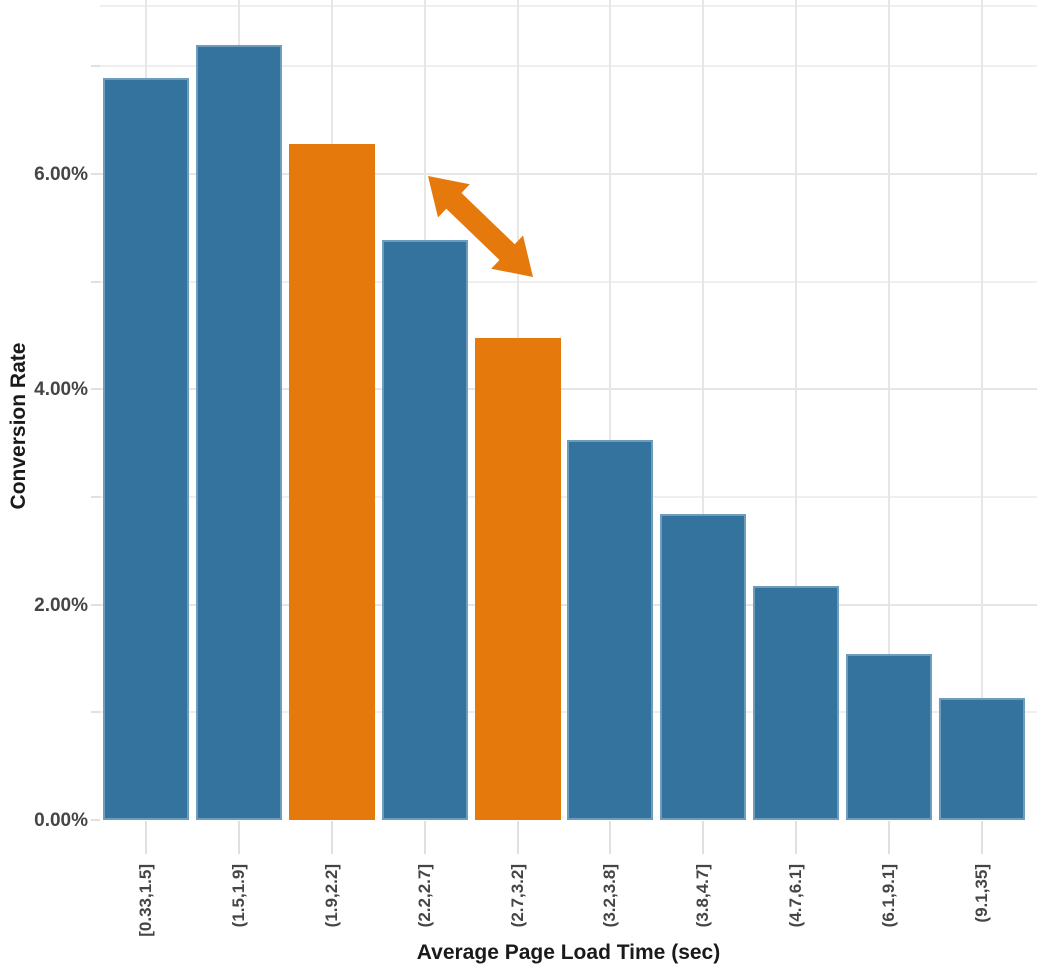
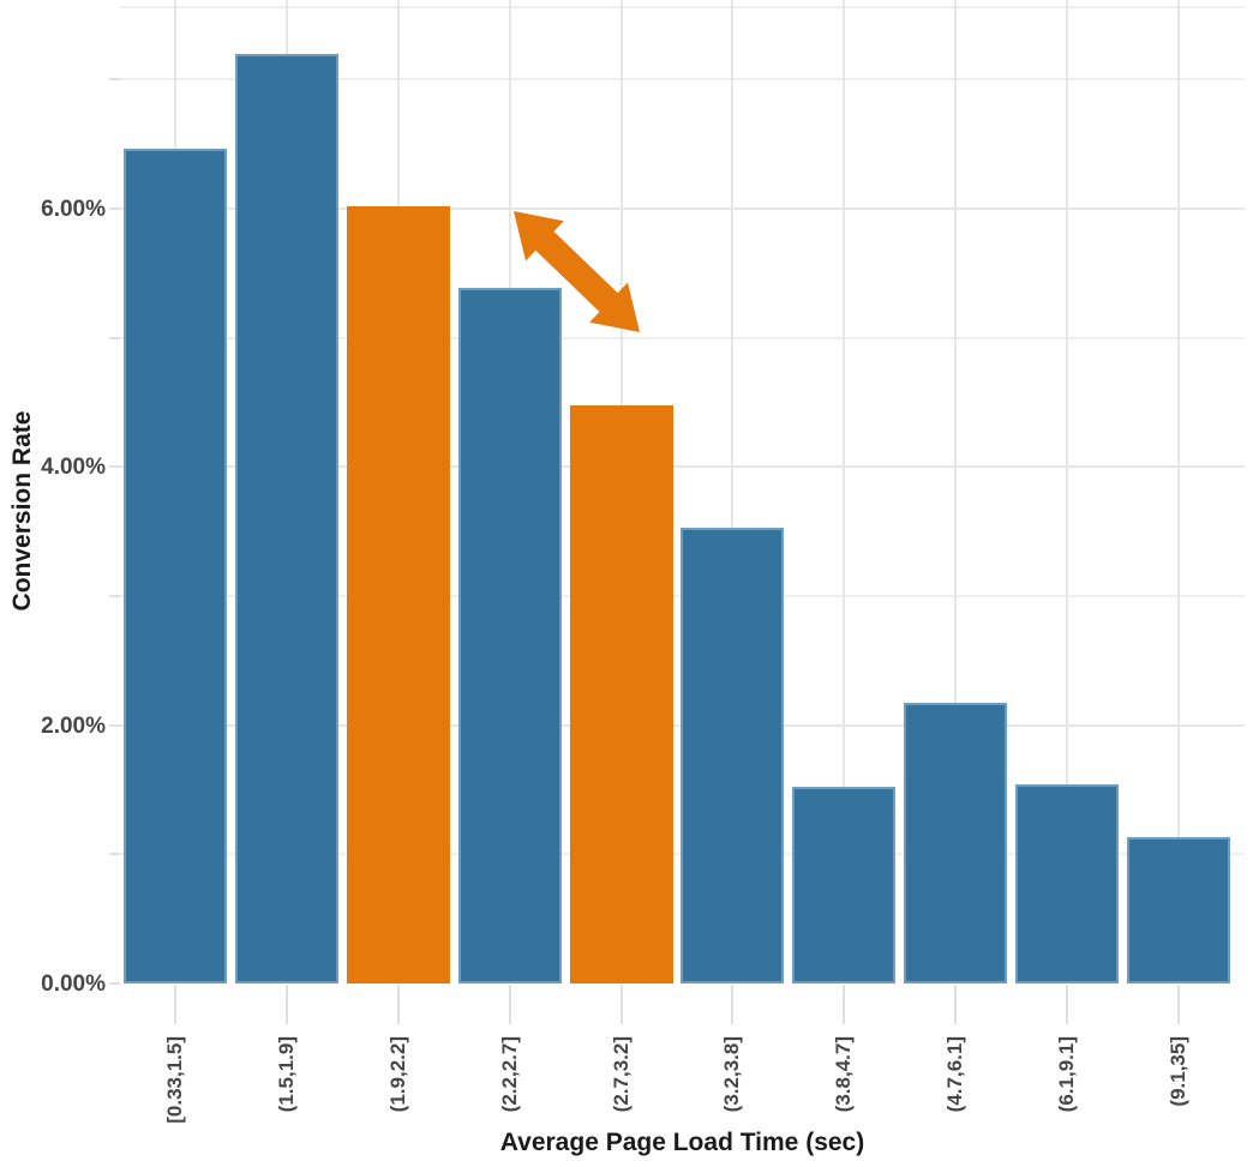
[0.33,1.5]: 6.89% -> 6.46%
(1.9,2.2]: 6.28% -> 6.02%
(3.8,4.7]: 2.84% -> 1.52%
